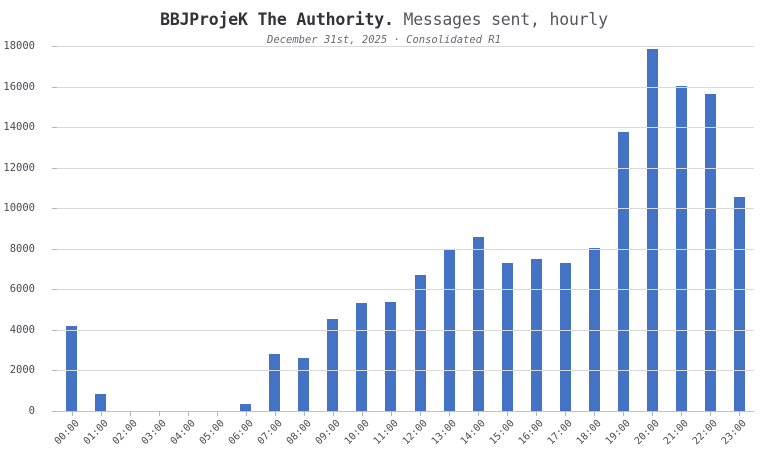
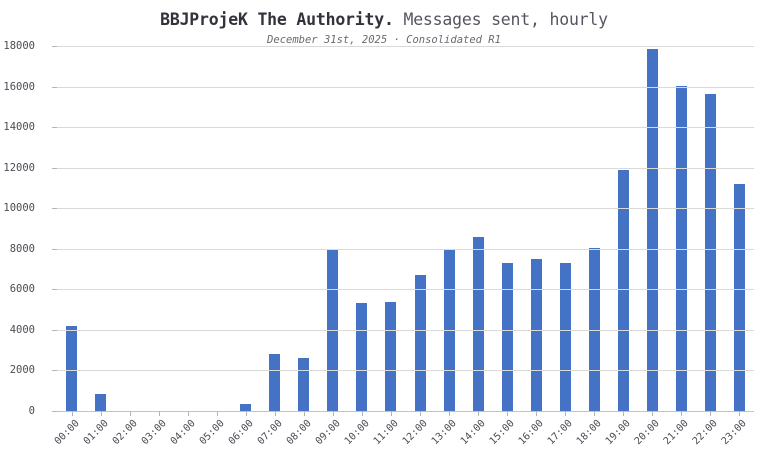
09:00: 4500 -> 8000
19:00: 13800 -> 11900
23:00: 10600 -> 11200
